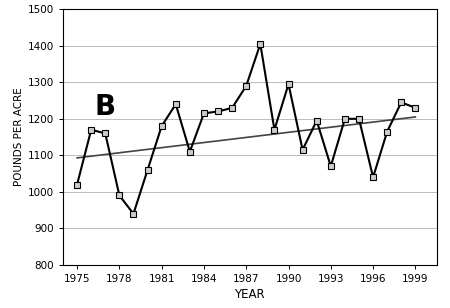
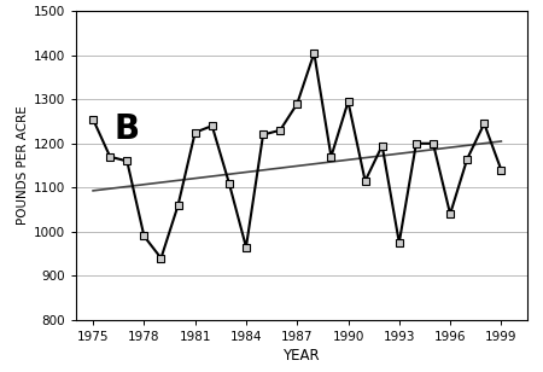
1975: 1020 -> 1255
1981: 1180 -> 1225
1984: 1215 -> 965
1993: 1070 -> 975
1999: 1230 -> 1140
